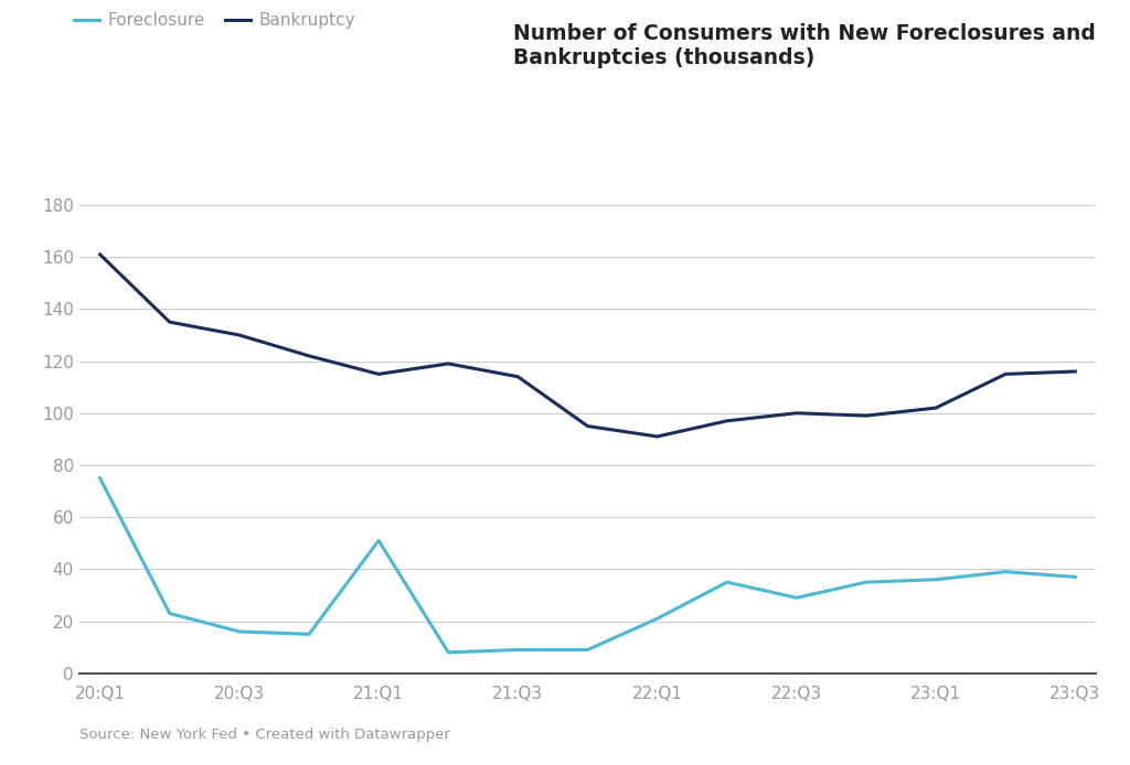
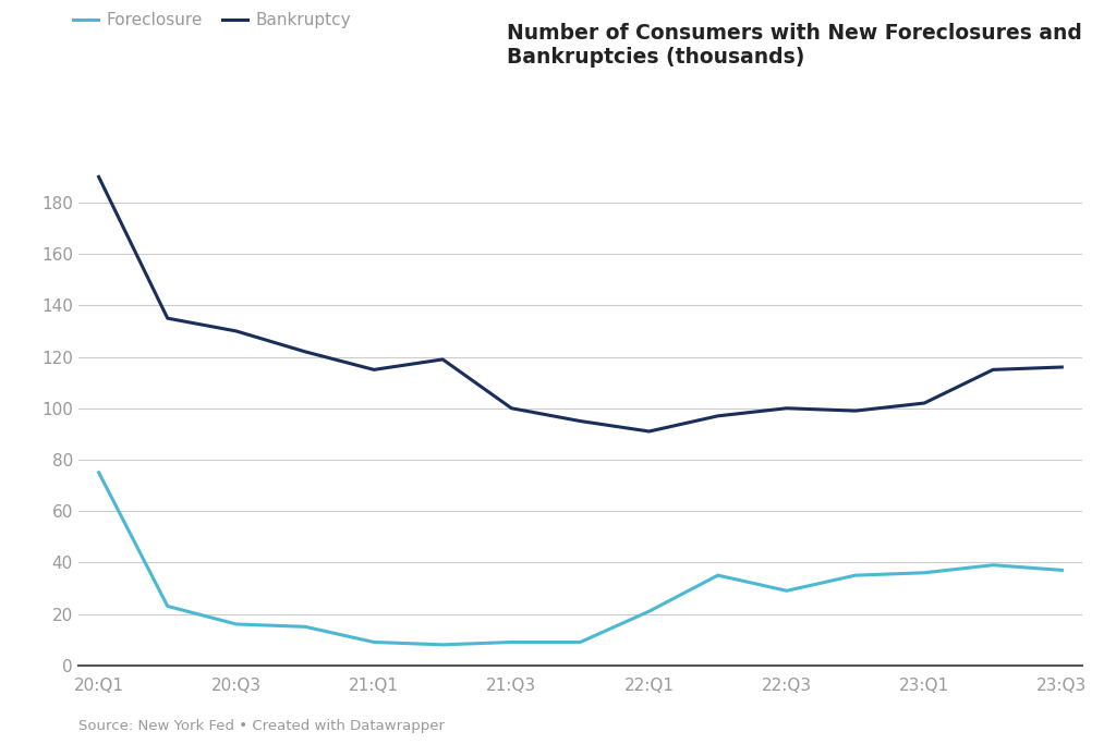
Bankruptcy/20:Q1: 161 -> 190
Foreclosure/21:Q1: 51 -> 9
Bankruptcy/21:Q3: 114 -> 100
